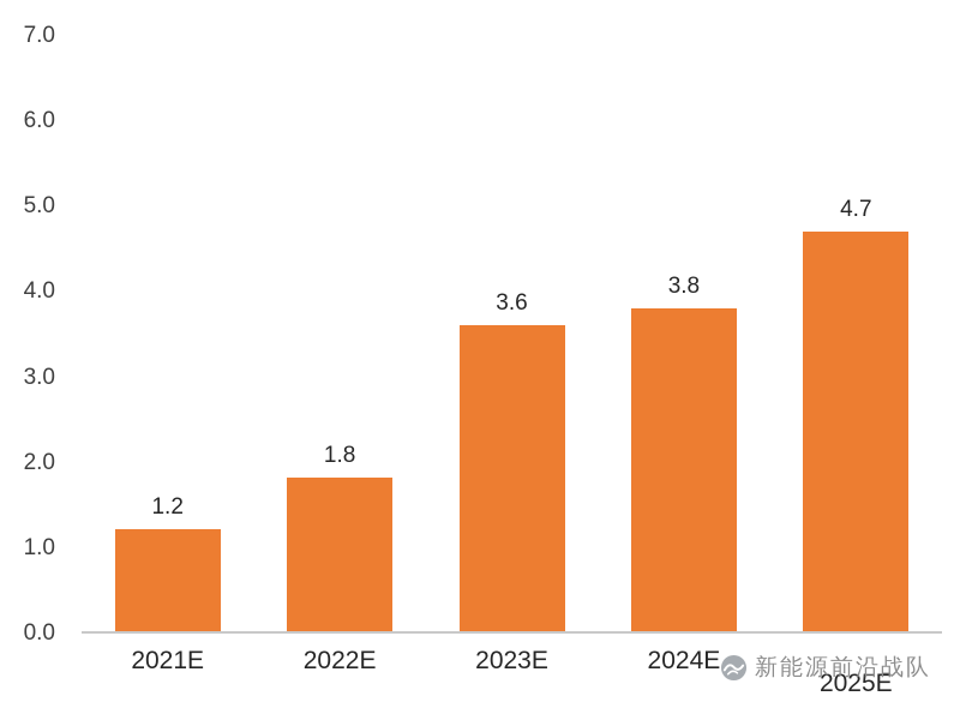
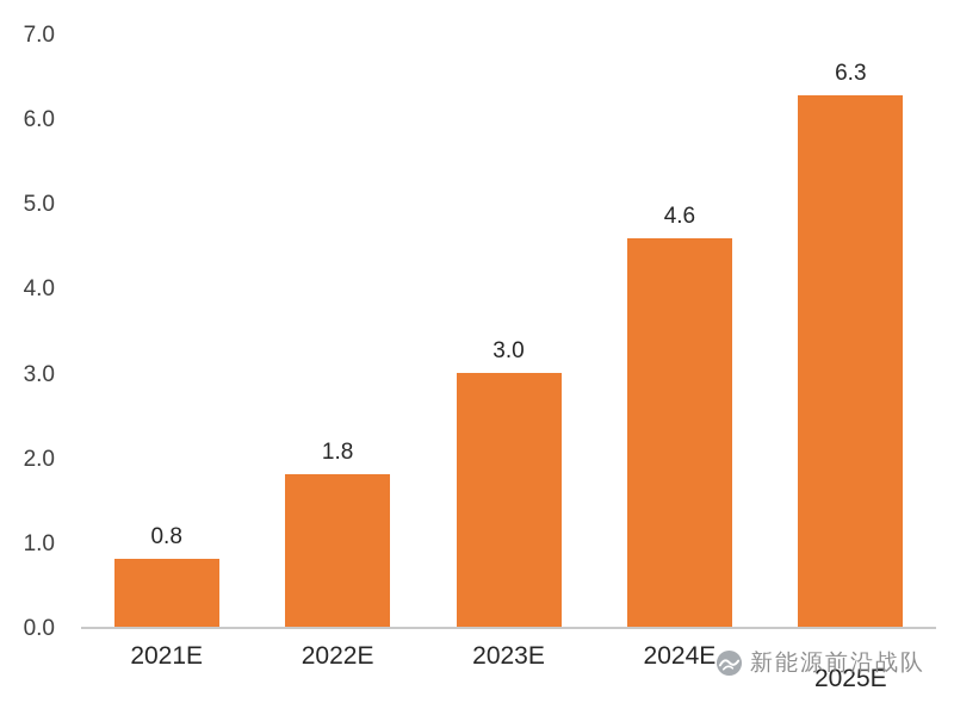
2021E: 1.2 -> 0.8
2023E: 3.6 -> 3.0
2024E: 3.8 -> 4.6
2025E: 4.7 -> 6.3
